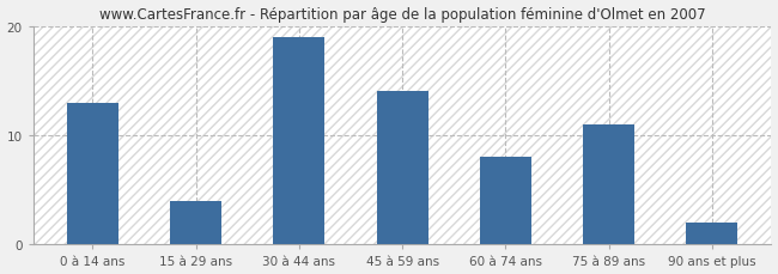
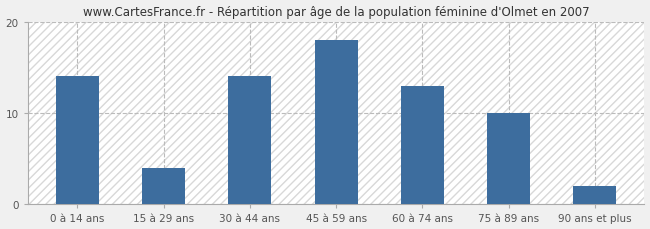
0 à 14 ans: 13 -> 14
30 à 44 ans: 19 -> 14
45 à 59 ans: 14 -> 18
60 à 74 ans: 8 -> 13
75 à 89 ans: 11 -> 10
